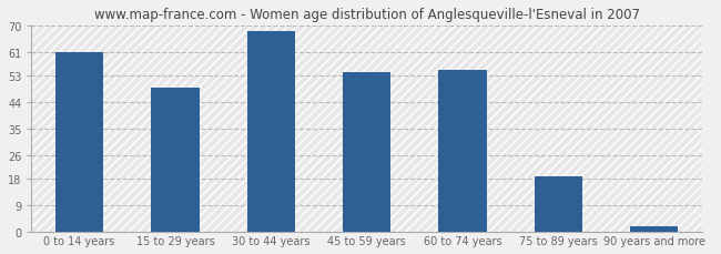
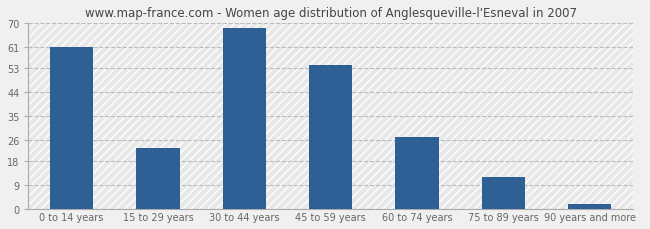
15 to 29 years: 49 -> 23
60 to 74 years: 55 -> 27
75 to 89 years: 19 -> 12
